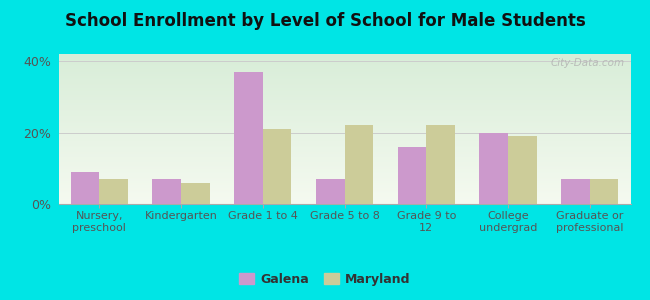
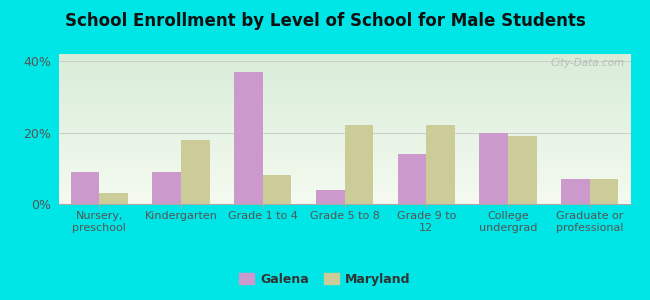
Maryland/Nursery, preschool: 7% -> 3%
Galena/Kindergarten: 7% -> 9%
Maryland/Kindergarten: 6% -> 18%
Maryland/Grade 1 to 4: 21% -> 8%
Galena/Grade 5 to 8: 7% -> 4%
Galena/Grade 9 to 12: 16% -> 14%
